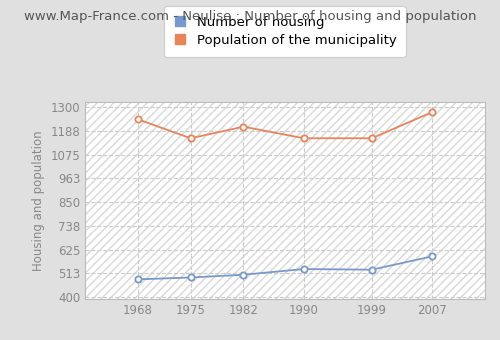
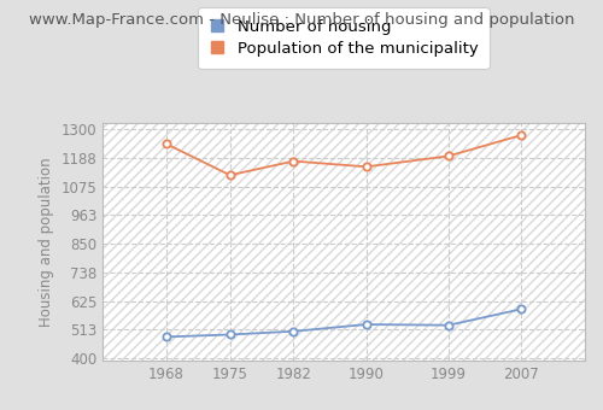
Population of the municipality/1975: 1153 -> 1120
Population of the municipality/1982: 1208 -> 1175
Population of the municipality/1999: 1153 -> 1195
